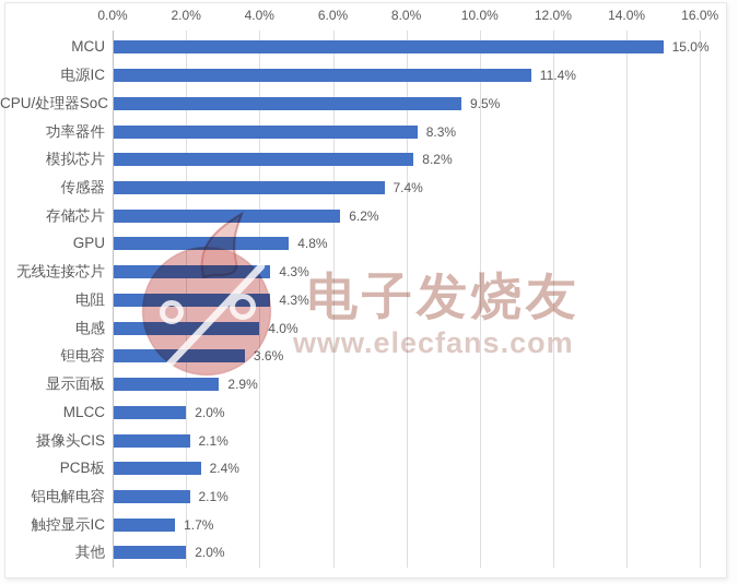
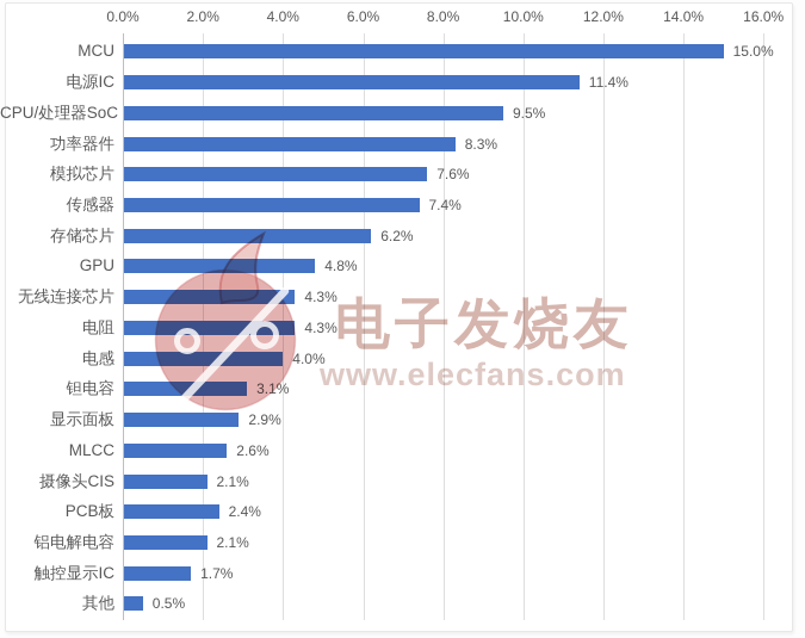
模拟芯片: 8.2% -> 7.6%
钽电容: 3.6% -> 3.1%
MLCC: 2.0% -> 2.6%
其他: 2.0% -> 0.5%
